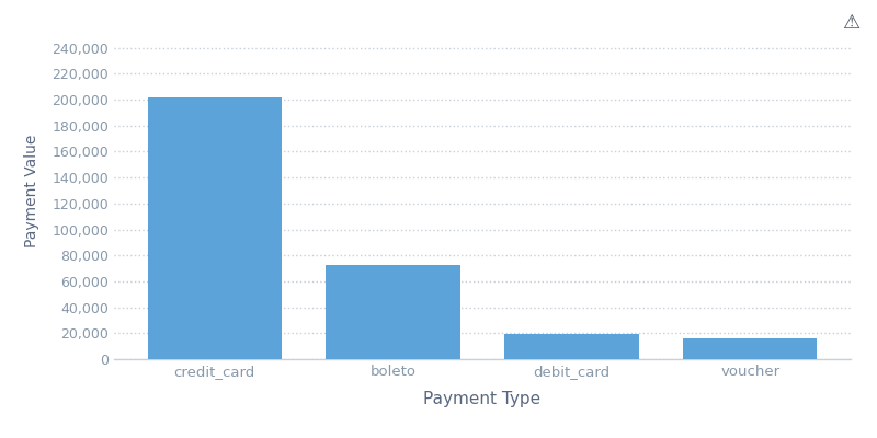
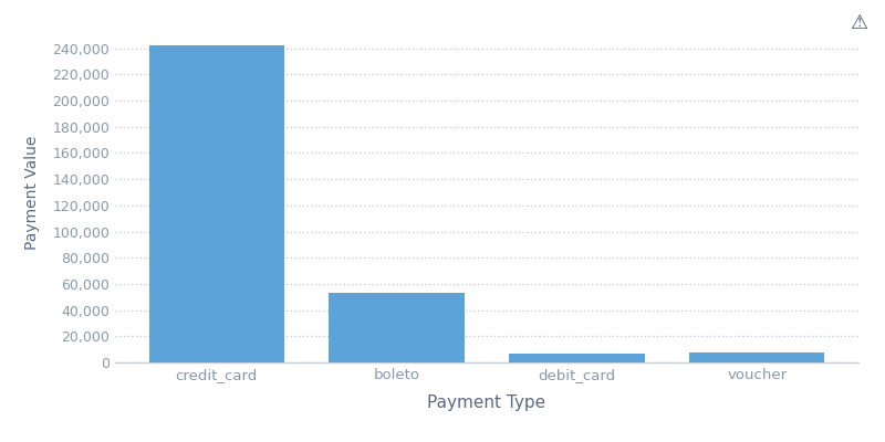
credit_card: 202,000 -> 242,000
boleto: 73,000 -> 53,000
debit_card: 19,000 -> 7,000
voucher: 16,000 -> 8,000
